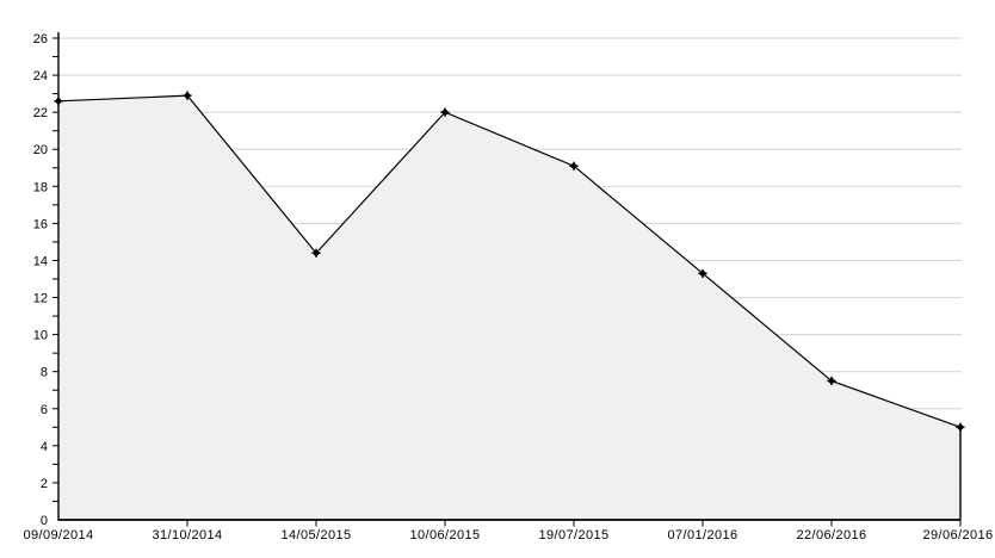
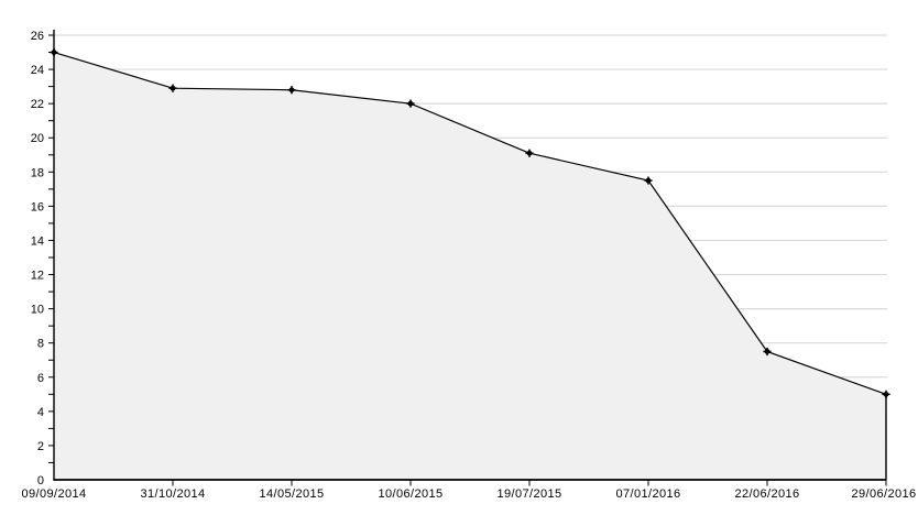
09/09/2014: 22.6 -> 25.0
14/05/2015: 14.4 -> 22.8
07/01/2016: 13.3 -> 17.5
